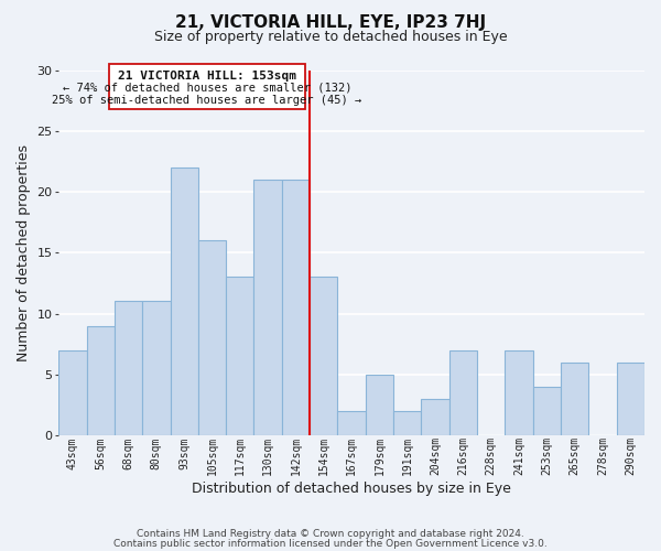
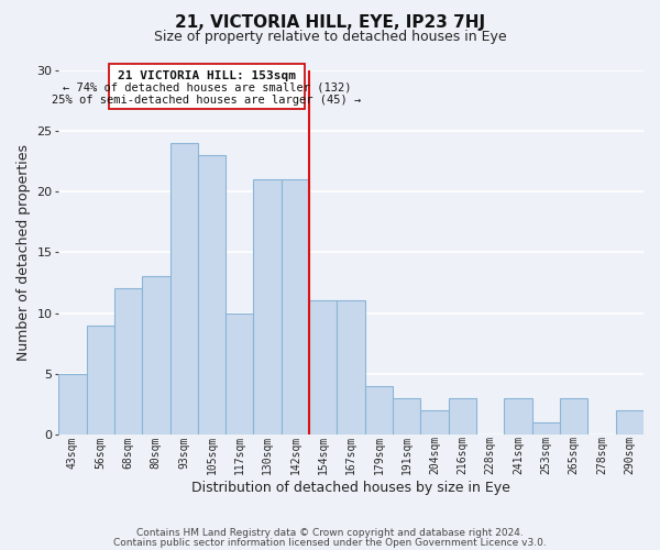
43sqm: 7 -> 5
68sqm: 11 -> 12
80sqm: 11 -> 13
93sqm: 22 -> 24
105sqm: 16 -> 23
117sqm: 13 -> 10
154sqm: 13 -> 11
167sqm: 2 -> 11
179sqm: 5 -> 4
191sqm: 2 -> 3
204sqm: 3 -> 2
216sqm: 7 -> 3
241sqm: 7 -> 3
253sqm: 4 -> 1
265sqm: 6 -> 3
290sqm: 6 -> 2
